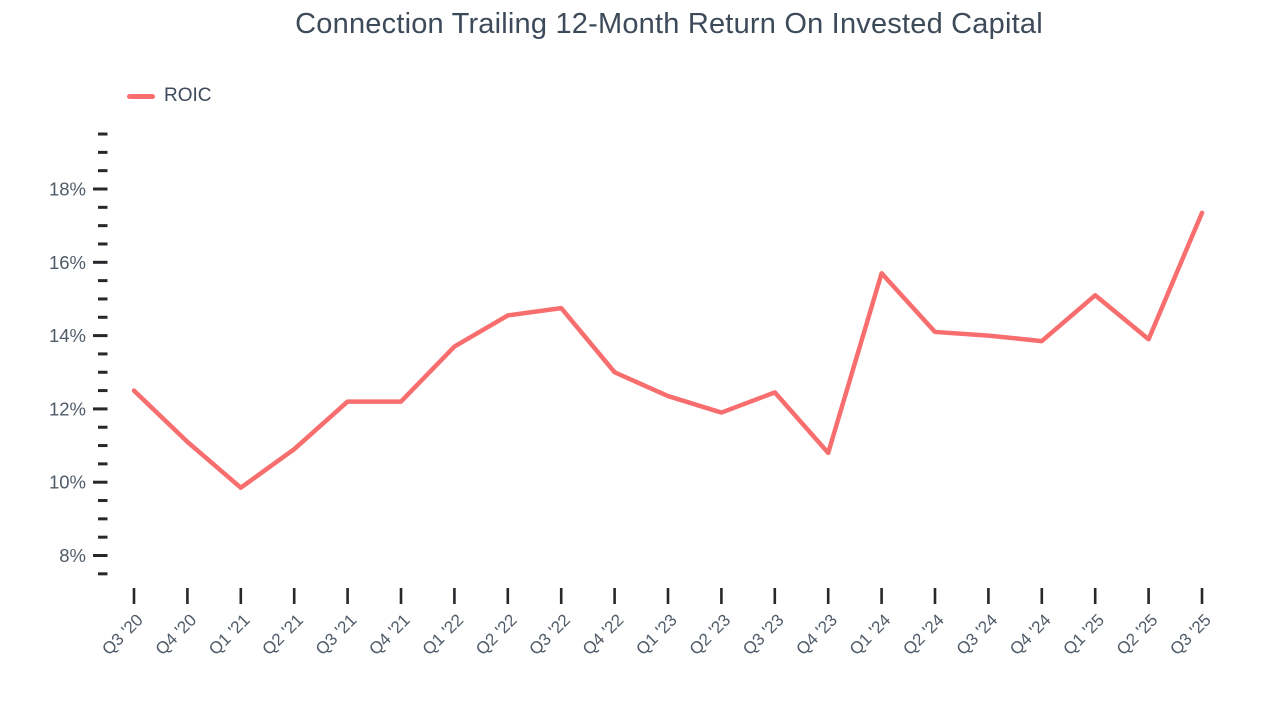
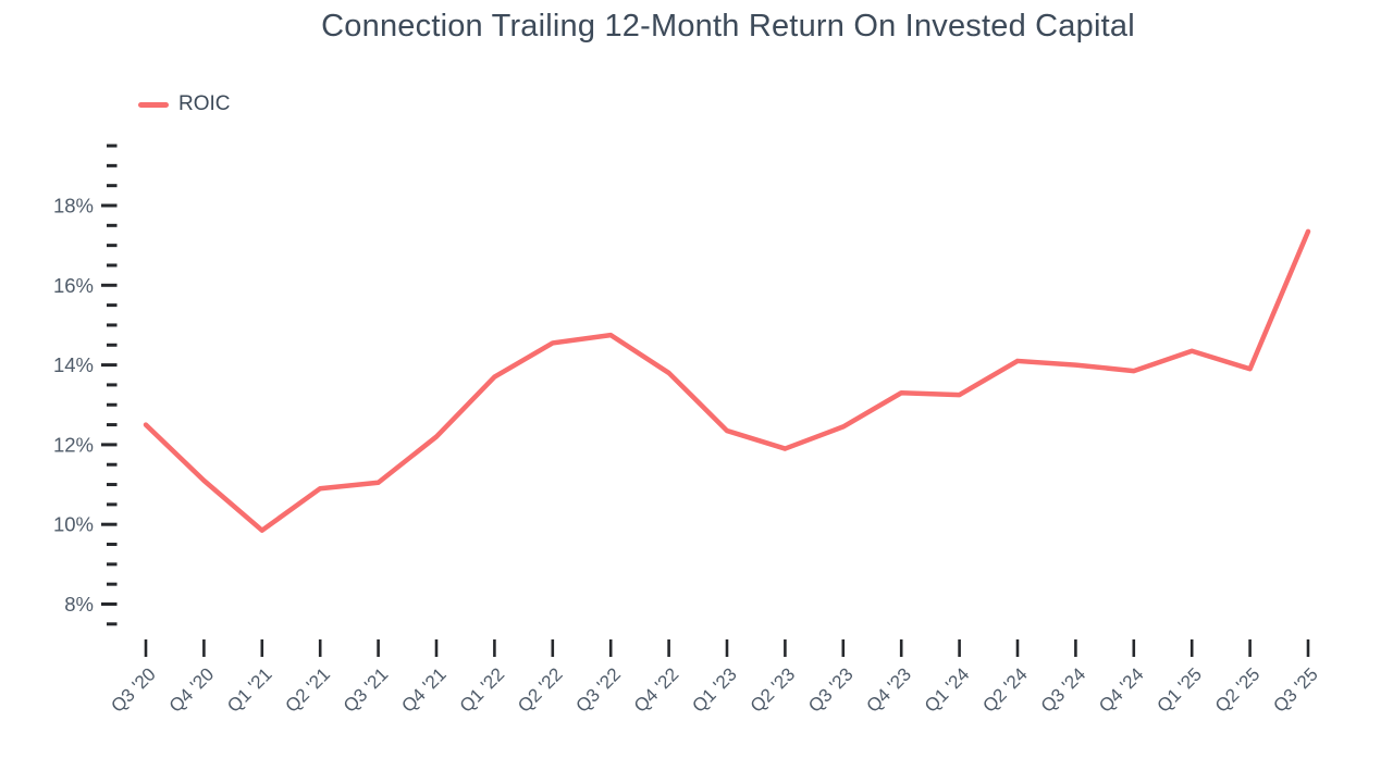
Q3 '21: 12.2% -> 11.1%
Q4 '22: 13.0% -> 13.8%
Q4 '23: 10.8% -> 13.3%
Q1 '24: 15.7% -> 13.2%
Q1 '25: 15.1% -> 14.3%
